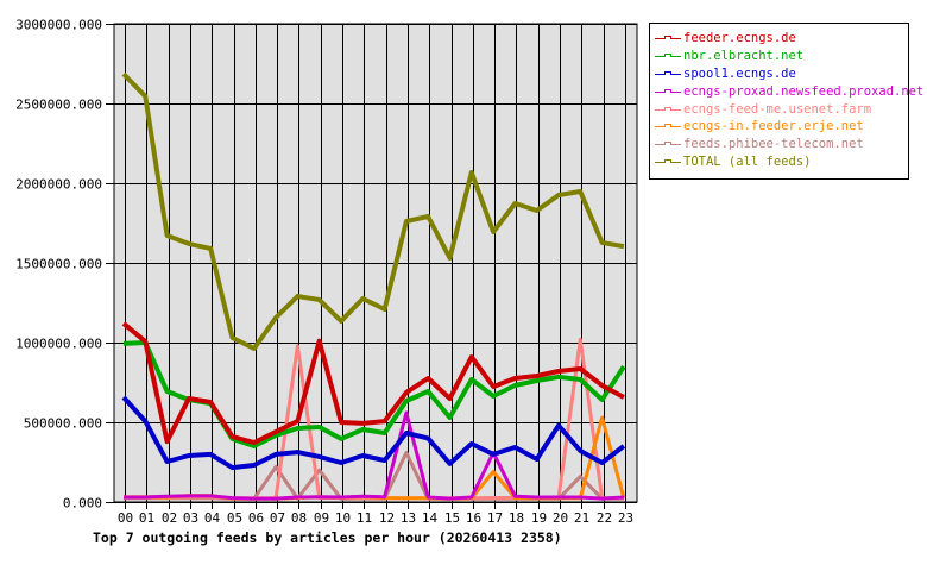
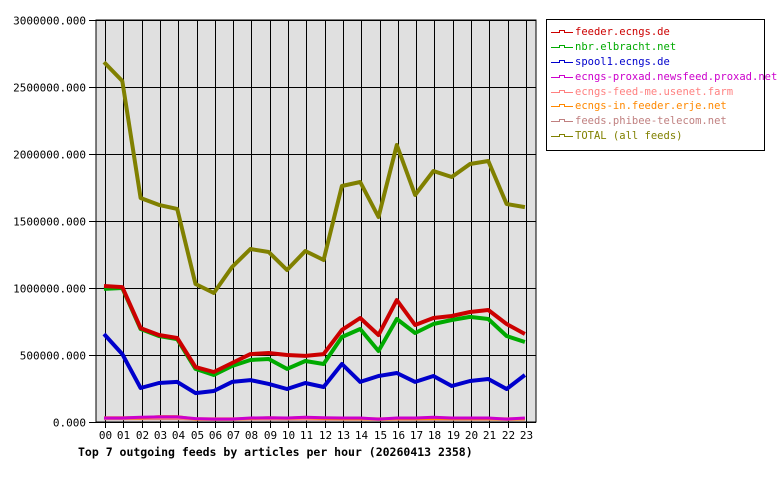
feeder.ecngs.de/00: 1120000 -> 1020000
feeder.ecngs.de/02: 380000 -> 700000
feeds.phibee-telecom.net/07: 220000 -> 20000
ecngs-feed-me.usenet.farm/08: 980000 -> 20000
feeder.ecngs.de/09: 1010000 -> 520000
feeds.phibee-telecom.net/09: 200000 -> 20000
ecngs-proxad.newsfeed.proxad.net/13: 560000 -> 30000
feeds.phibee-telecom.net/13: 310000 -> 20000
spool1.ecngs.de/14: 400000 -> 300000
spool1.ecngs.de/15: 240000 -> 340000
ecngs-proxad.newsfeed.proxad.net/17: 310000 -> 30000
ecngs-in.feeder.erje.net/17: 190000 -> 20000
spool1.ecngs.de/20: 480000 -> 310000
ecngs-feed-me.usenet.farm/21: 1020000 -> 20000
feeds.phibee-telecom.net/21: 160000 -> 20000
ecngs-in.feeder.erje.net/22: 530000 -> 20000
nbr.elbracht.net/23: 850000 -> 600000
